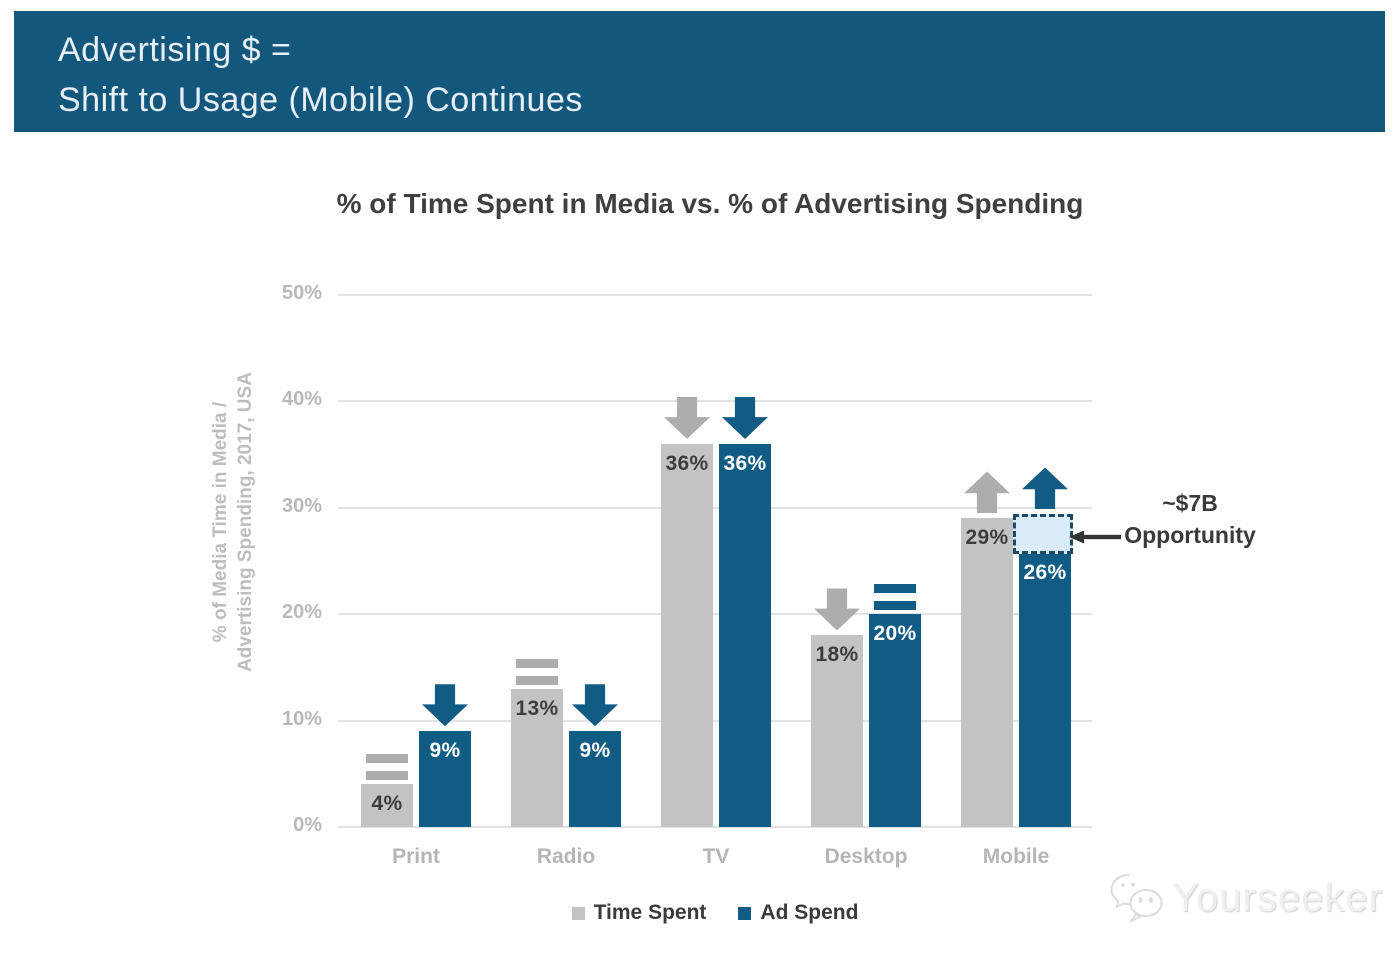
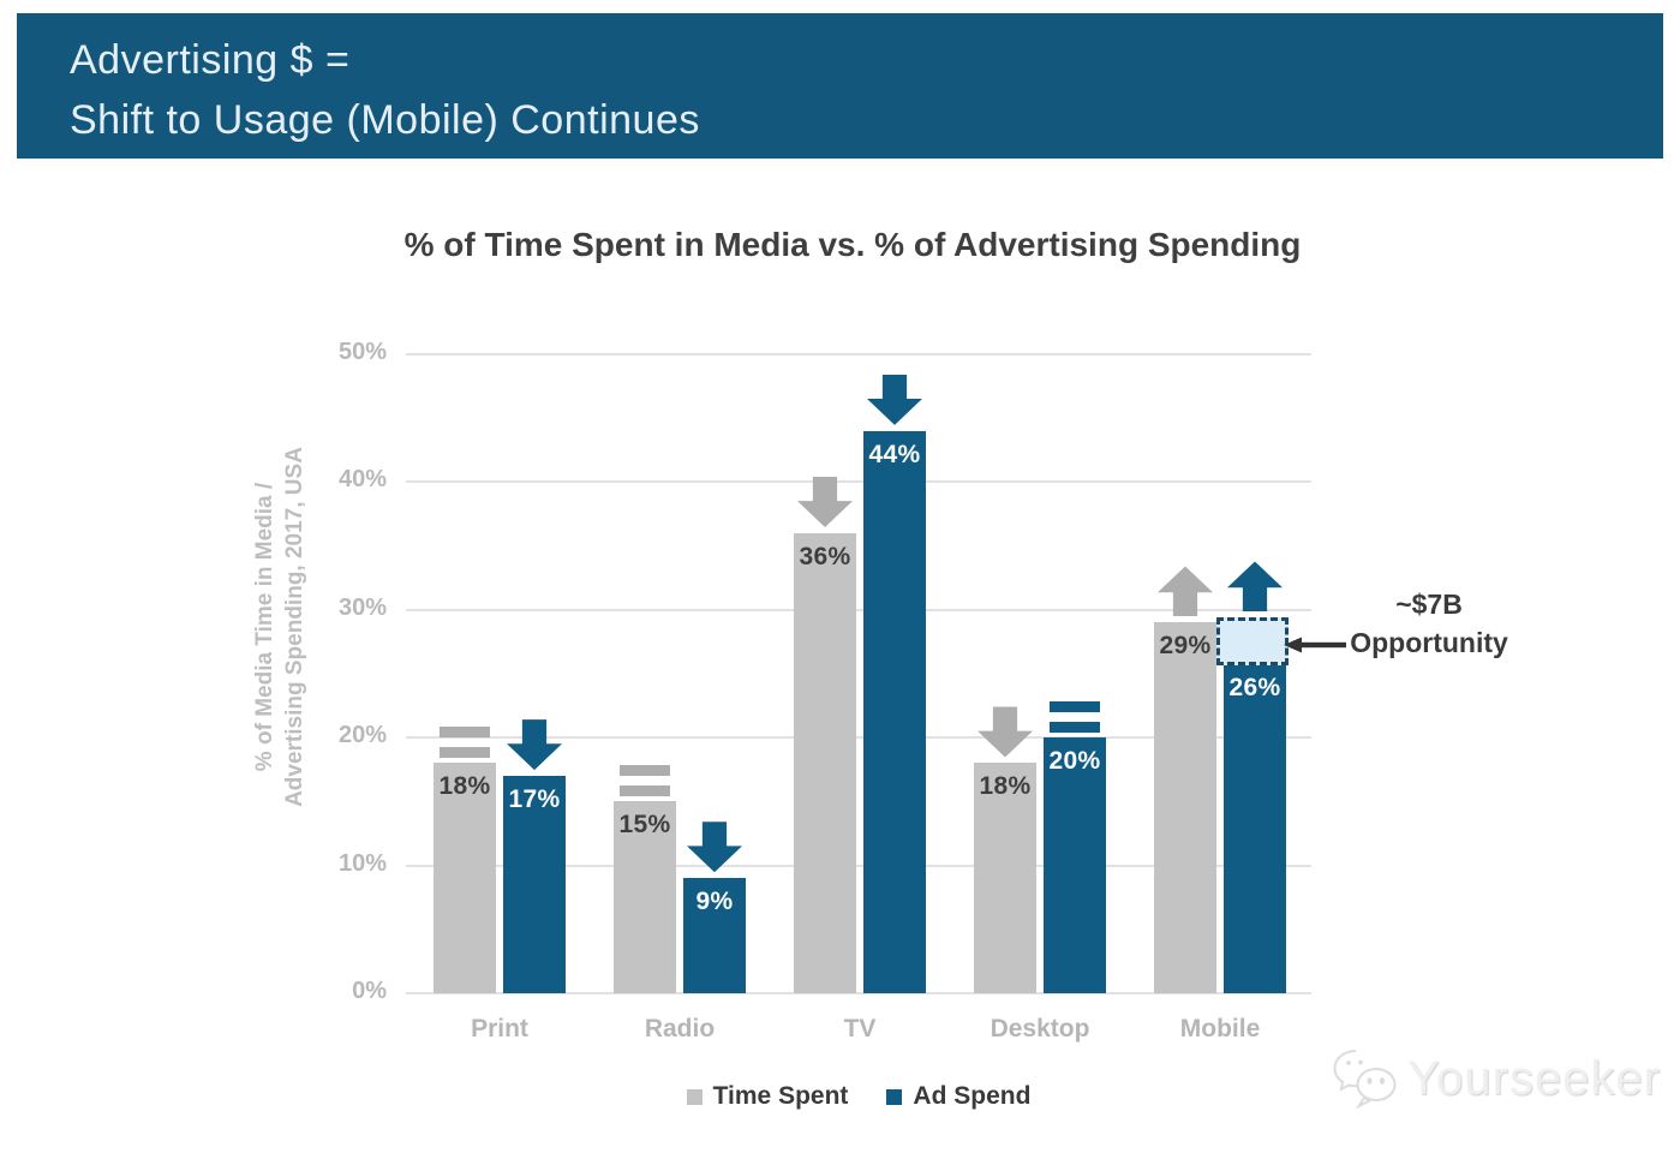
Time Spent/Print: 4% -> 18%
Ad Spend/Print: 9% -> 17%
Time Spent/Radio: 13% -> 15%
Ad Spend/TV: 36% -> 44%
